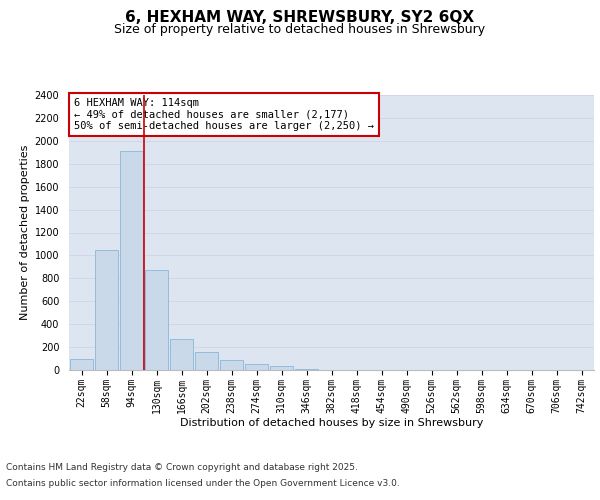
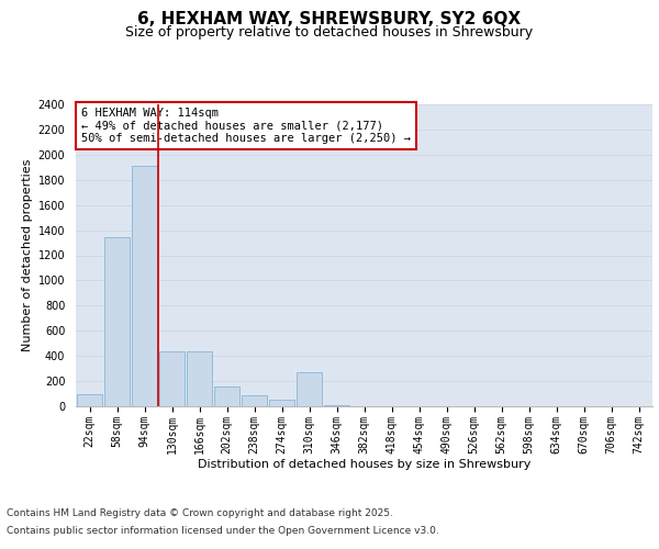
58sqm: 1050 -> 1340
130sqm: 870 -> 440
166sqm: 270 -> 440
310sqm: 40 -> 270
